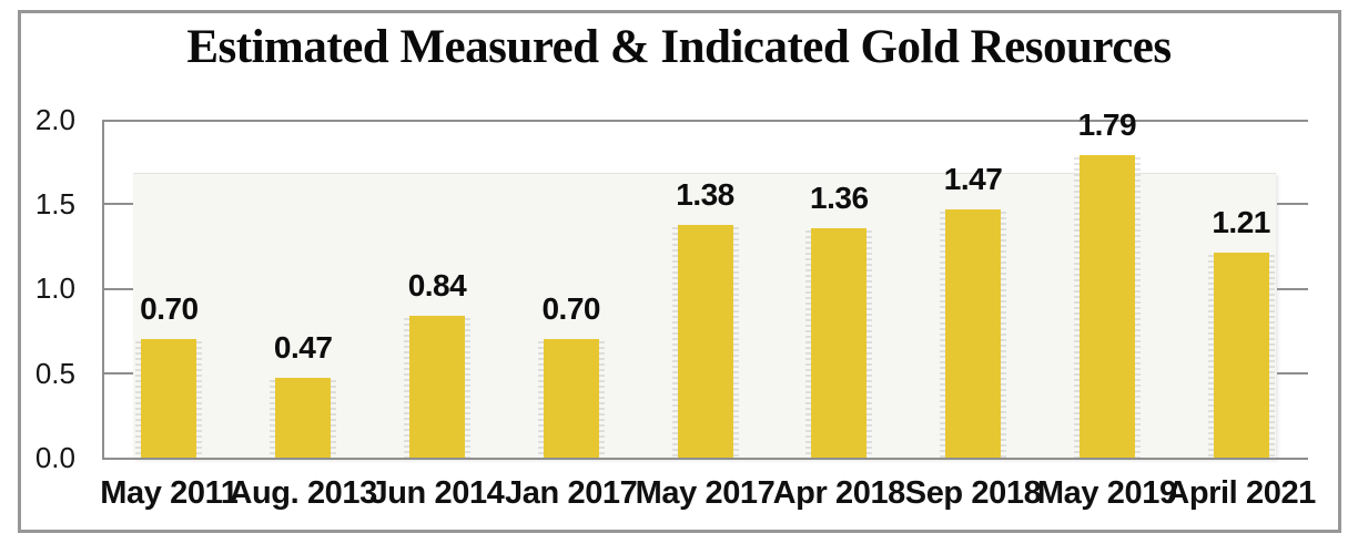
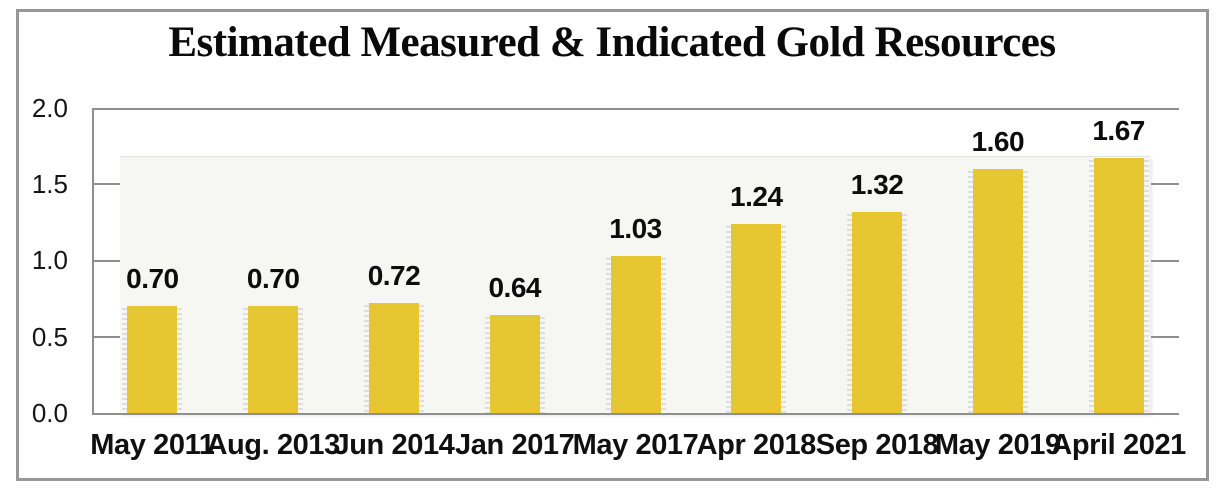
Aug. 2013: 0.47 -> 0.70
Jun 2014: 0.84 -> 0.72
Jan 2017: 0.70 -> 0.64
May 2017: 1.38 -> 1.03
Apr 2018: 1.36 -> 1.24
Sep 2018: 1.47 -> 1.32
May 2019: 1.79 -> 1.60
April 2021: 1.21 -> 1.67
